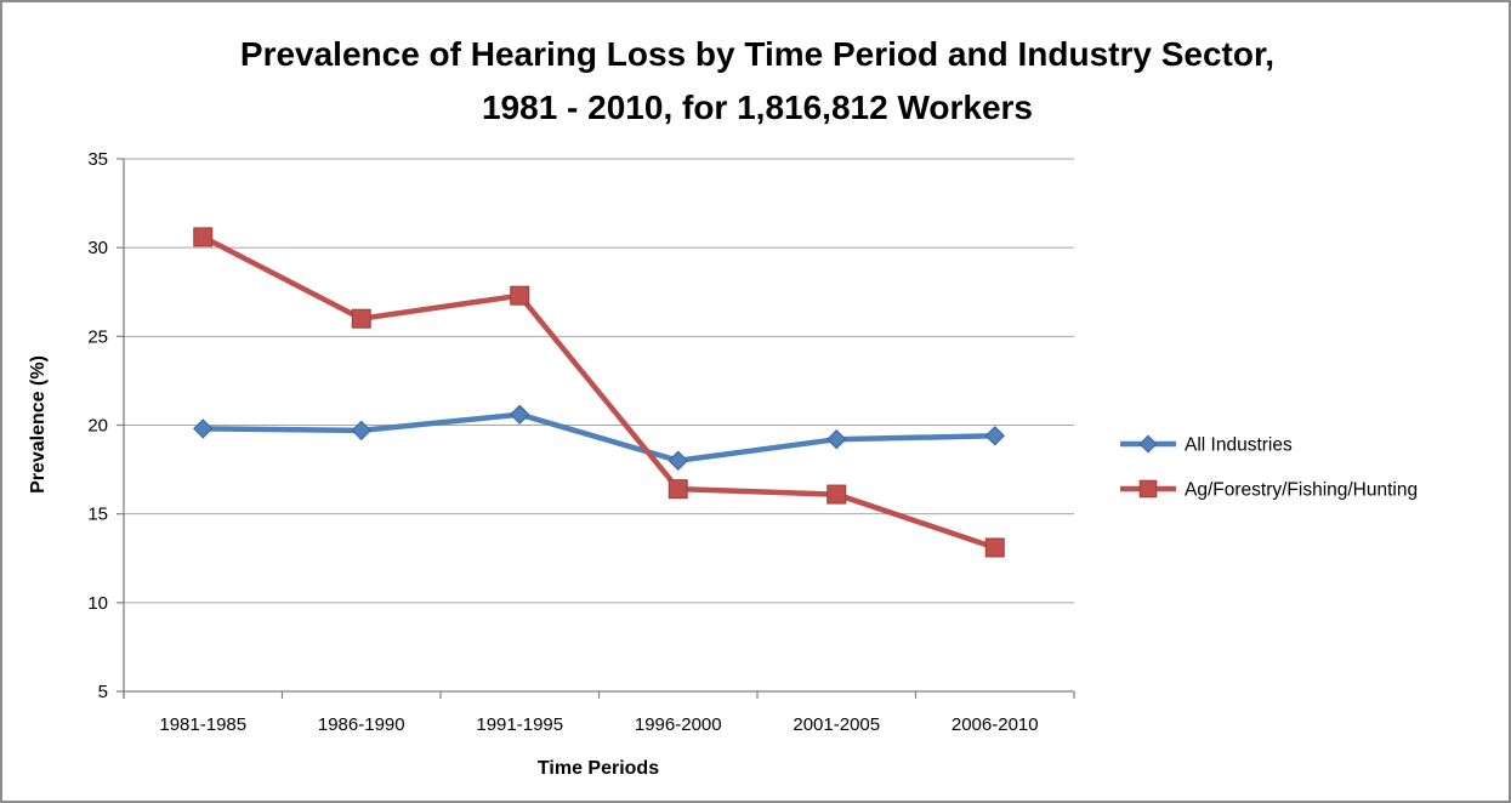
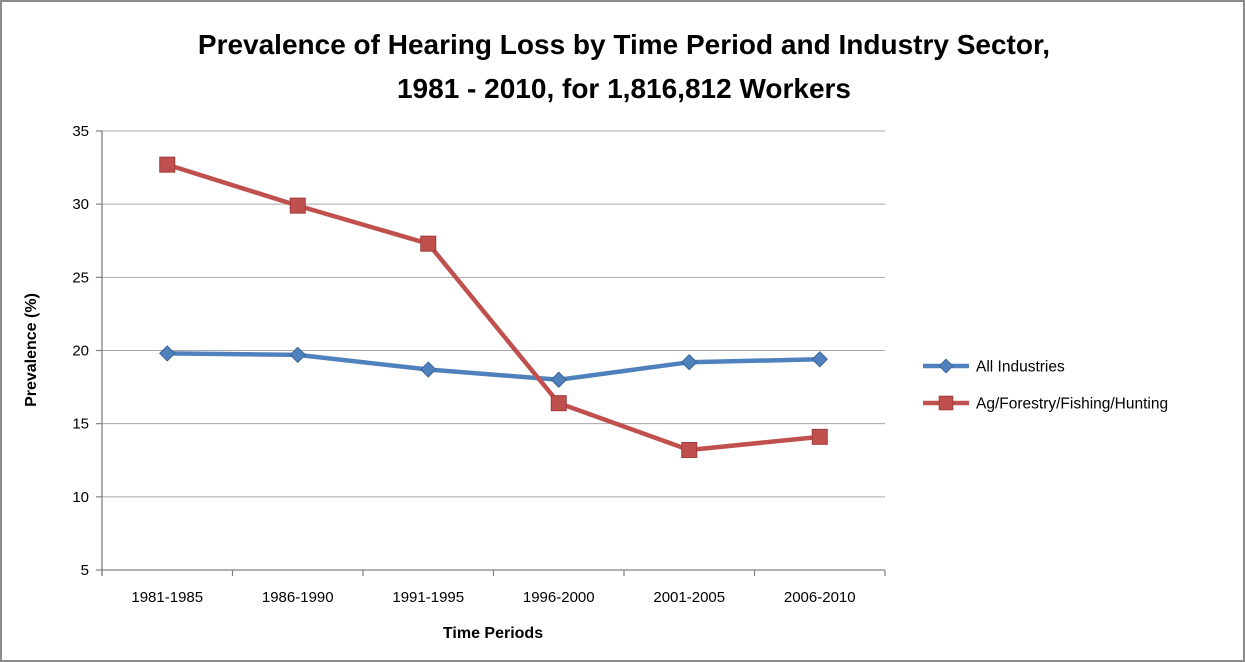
Ag/Forestry/Fishing/Hunting/1981-1985: 30.6 -> 32.7
Ag/Forestry/Fishing/Hunting/1986-1990: 26.0 -> 29.9
All Industries/1991-1995: 20.6 -> 18.7
Ag/Forestry/Fishing/Hunting/2001-2005: 16.1 -> 13.2
Ag/Forestry/Fishing/Hunting/2006-2010: 13.1 -> 14.1
